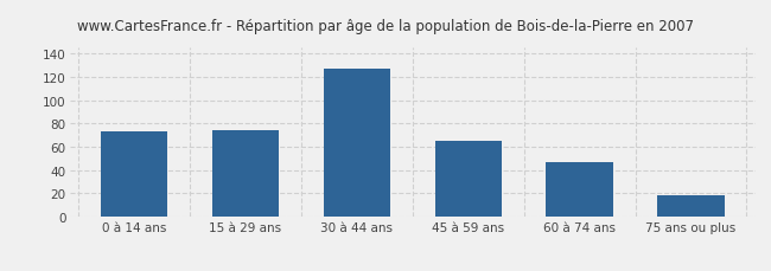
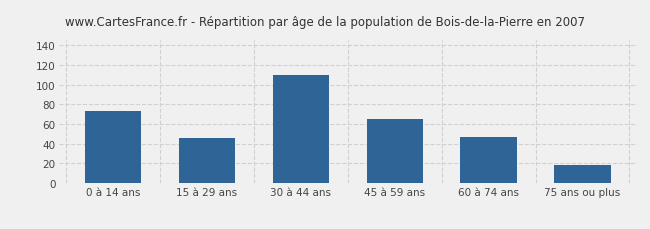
15 à 29 ans: 74 -> 46
30 à 44 ans: 127 -> 110
